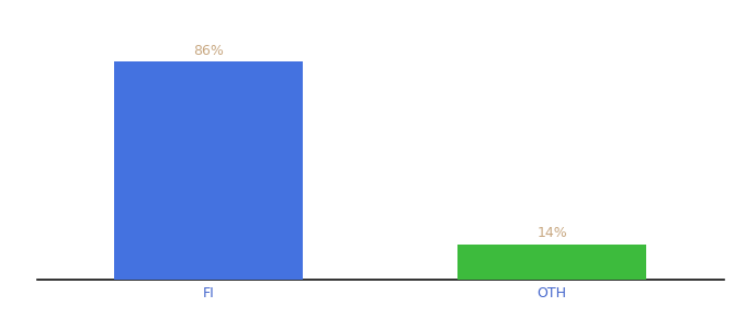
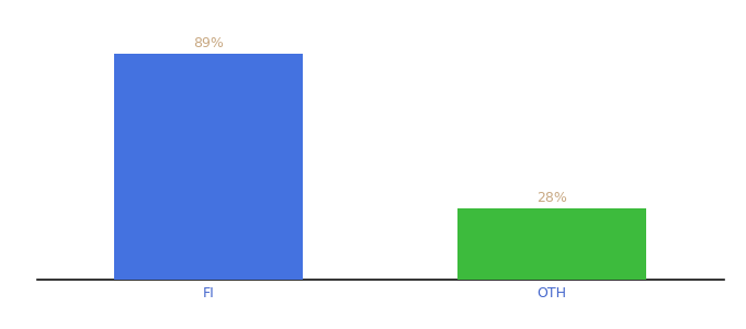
FI: 86% -> 89%
OTH: 14% -> 28%
